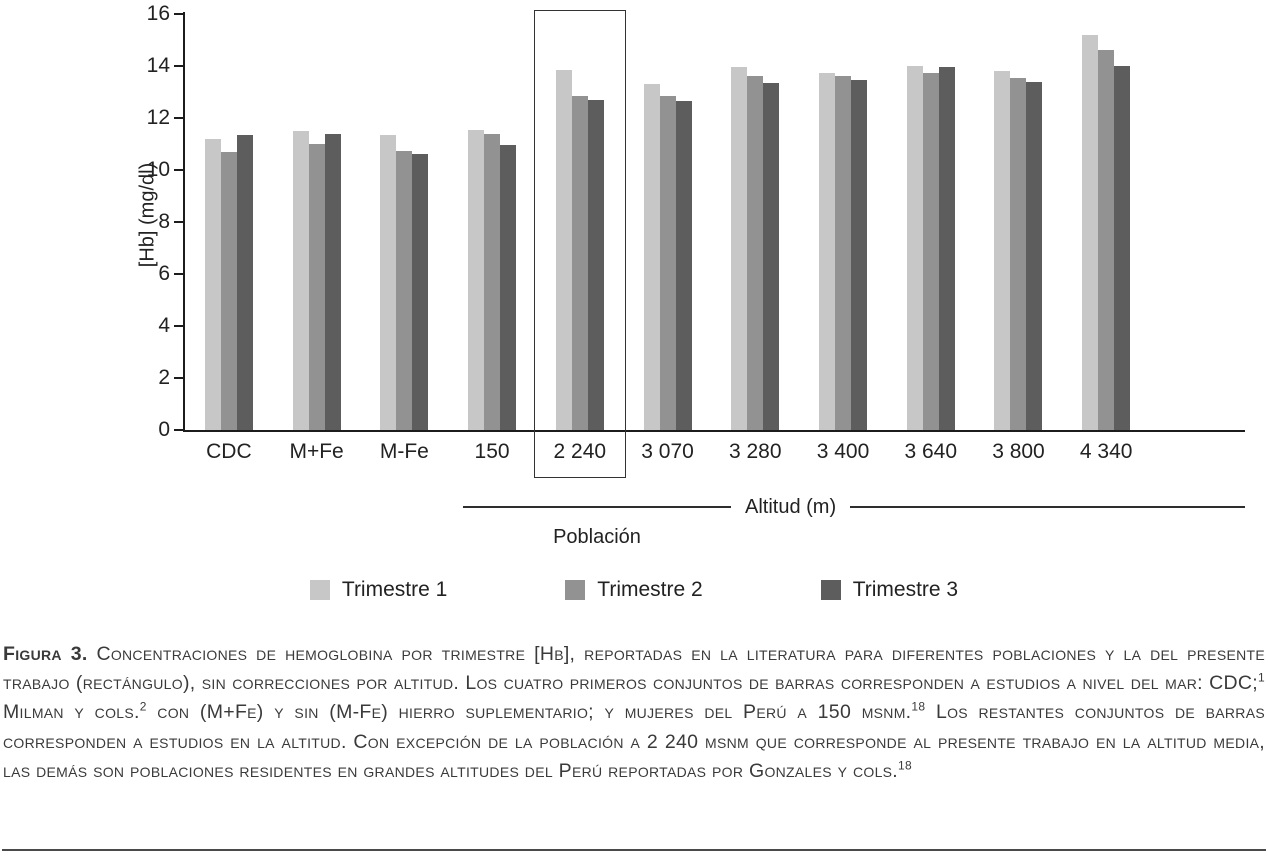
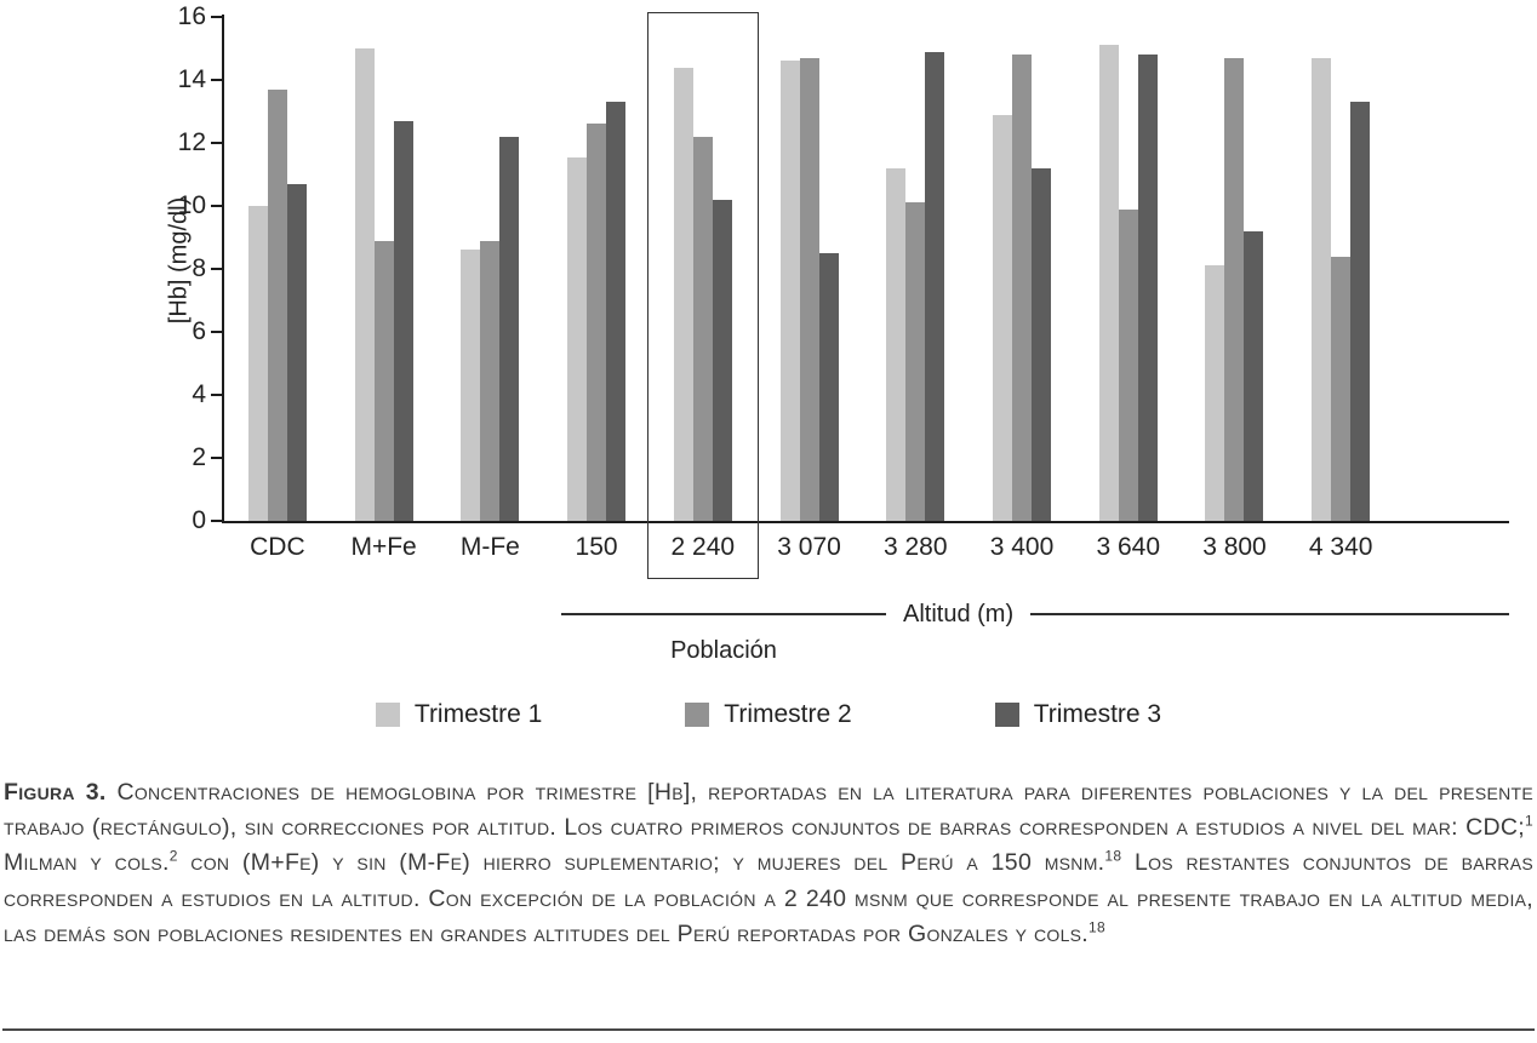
Trimestre 1/CDC: 11.2 -> 10.0
Trimestre 2/CDC: 10.7 -> 13.7
Trimestre 3/CDC: 11.3 -> 10.7
Trimestre 1/M+Fe: 11.5 -> 15.0
Trimestre 2/M+Fe: 11.0 -> 8.9
Trimestre 3/M+Fe: 11.4 -> 12.7
Trimestre 1/M-Fe: 11.3 -> 8.6
Trimestre 2/M-Fe: 10.8 -> 8.9
Trimestre 3/M-Fe: 10.6 -> 12.2
Trimestre 2/150: 11.4 -> 12.6
Trimestre 3/150: 10.9 -> 13.3
Trimestre 1/2 240: 13.8 -> 14.4
Trimestre 2/2 240: 12.8 -> 12.2
Trimestre 3/2 240: 12.7 -> 10.2
Trimestre 1/3 070: 13.3 -> 14.6
Trimestre 2/3 070: 12.8 -> 14.7
Trimestre 3/3 070: 12.7 -> 8.5
Trimestre 1/3 280: 13.9 -> 11.2
Trimestre 2/3 280: 13.6 -> 10.1
Trimestre 3/3 280: 13.3 -> 14.9
Trimestre 1/3 400: 13.8 -> 12.9
Trimestre 2/3 400: 13.6 -> 14.8
Trimestre 3/3 400: 13.4 -> 11.2
Trimestre 1/3 640: 14.0 -> 15.1
Trimestre 2/3 640: 13.8 -> 9.9
Trimestre 3/3 640: 13.9 -> 14.8
Trimestre 1/3 800: 13.8 -> 8.1
Trimestre 2/3 800: 13.6 -> 14.7
Trimestre 3/3 800: 13.4 -> 9.2
Trimestre 1/4 340: 15.2 -> 14.7
Trimestre 2/4 340: 14.6 -> 8.4
Trimestre 3/4 340: 14.0 -> 13.3
